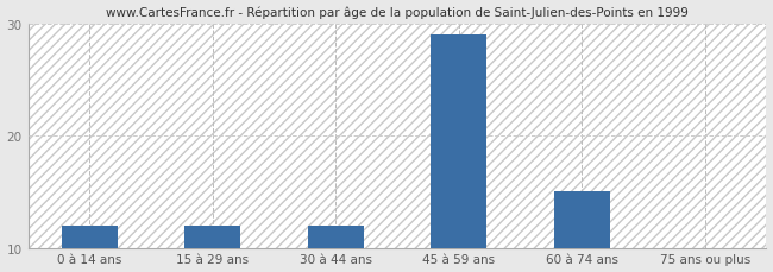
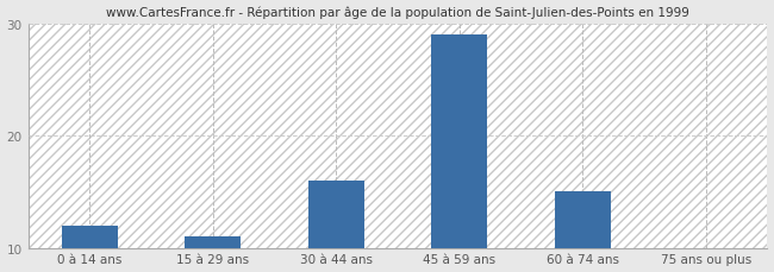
15 à 29 ans: 12 -> 11
30 à 44 ans: 12 -> 16
